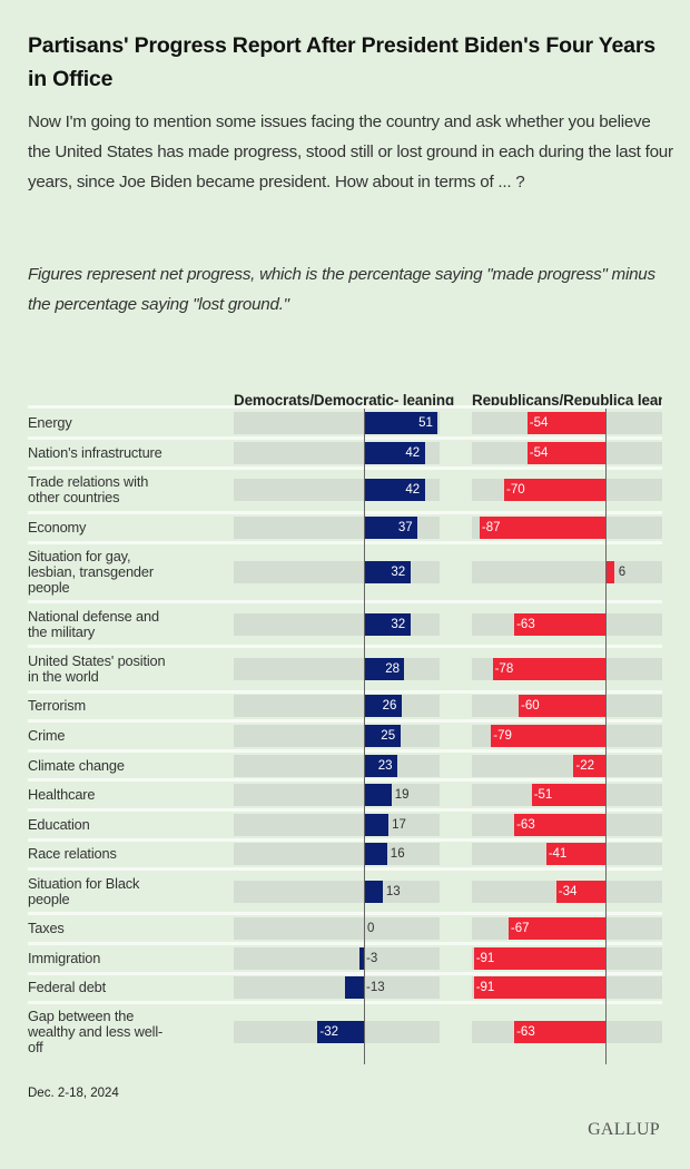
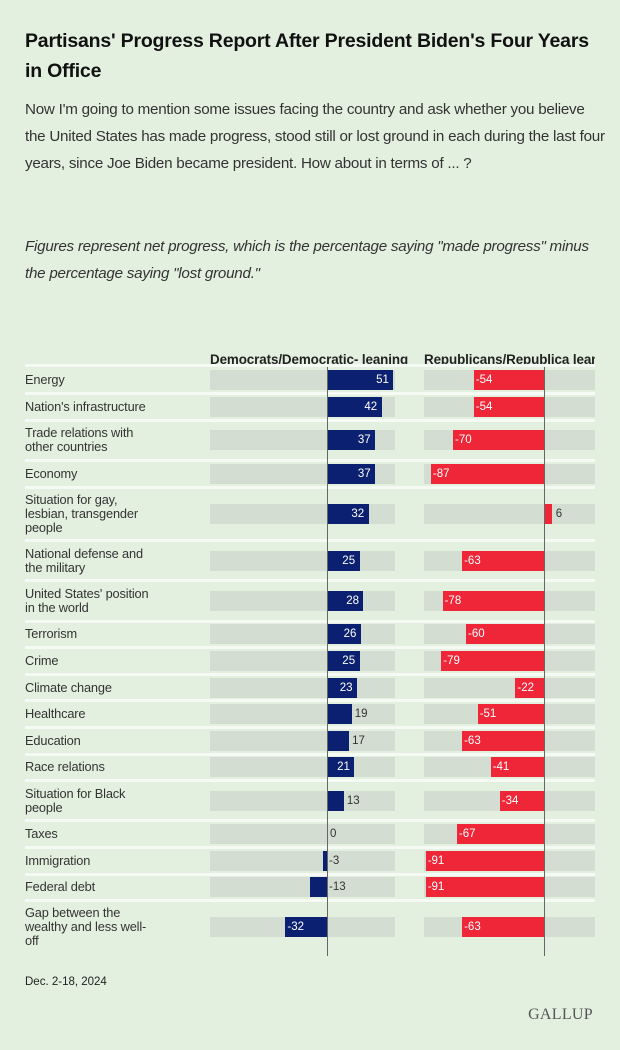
Democrats/Democratic-leaning independents/Trade relations with other countries: 42 -> 37
Democrats/Democratic-leaning independents/National defense and the military: 32 -> 25
Democrats/Democratic-leaning independents/Race relations: 16 -> 21
